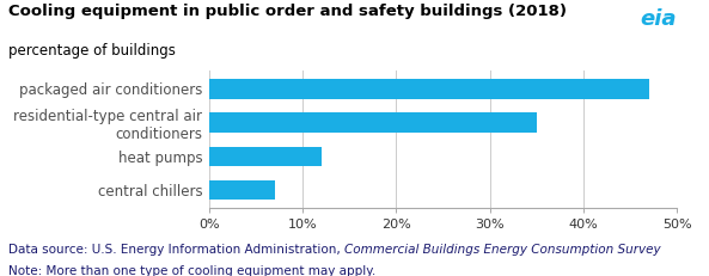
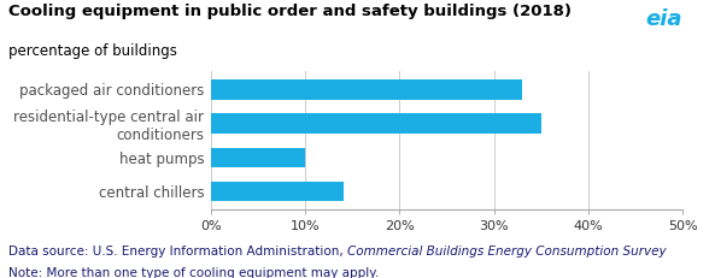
packaged air conditioners: 47% -> 33%
heat pumps: 12% -> 10%
central chillers: 7% -> 14%
